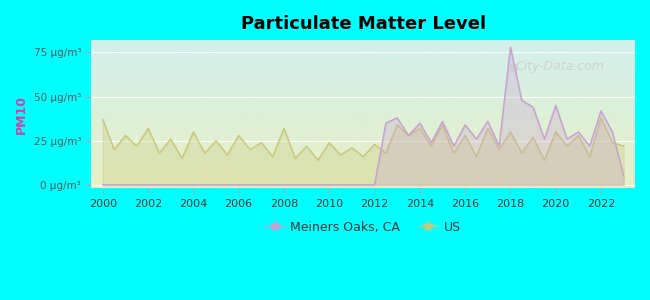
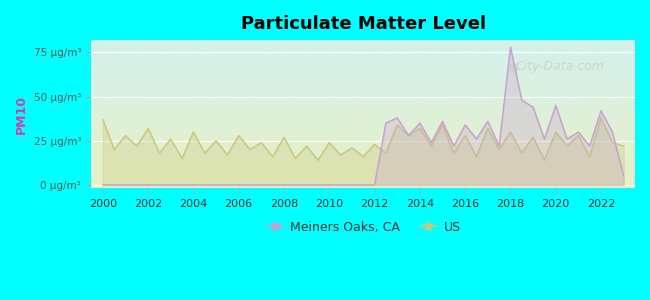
US/2008: 32 μg/m³ -> 27 μg/m³
